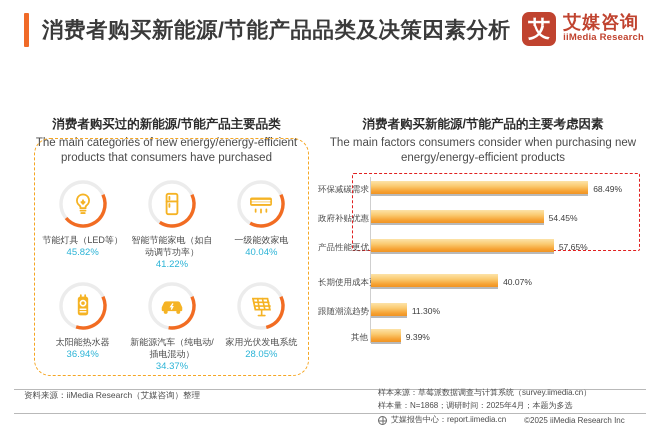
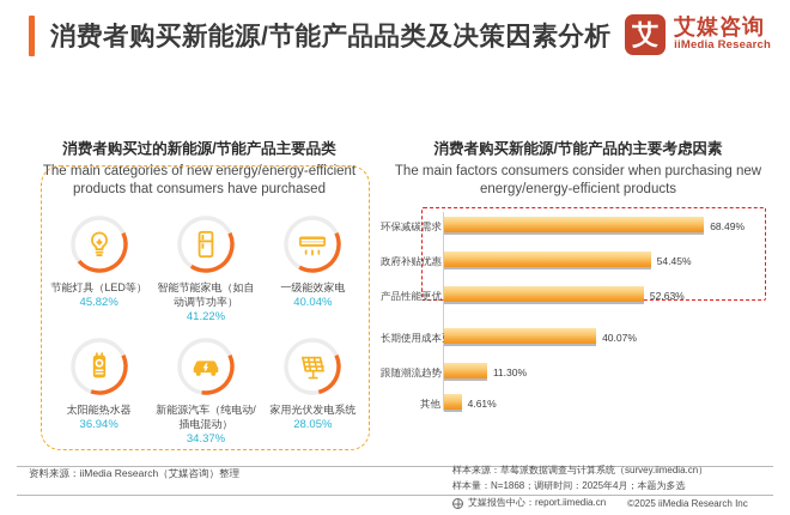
产品性能更优: 57.65% -> 52.63%
其他: 9.39% -> 4.61%
